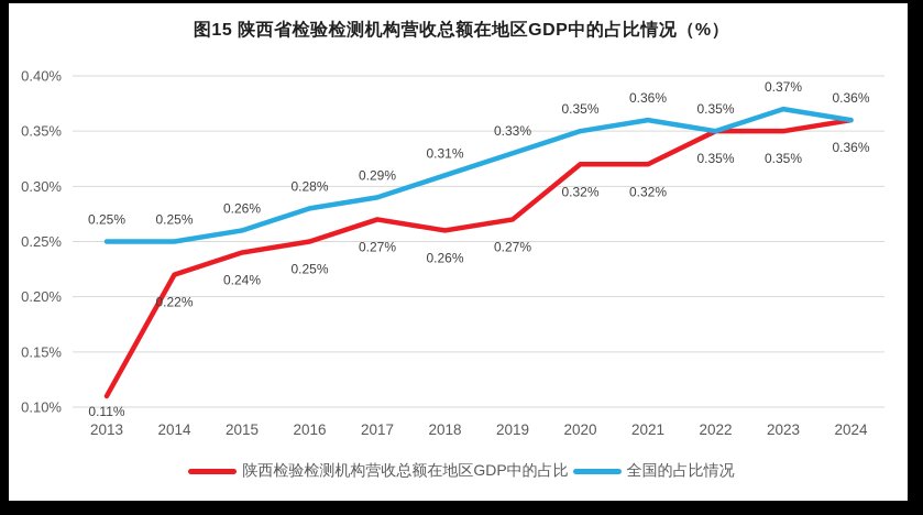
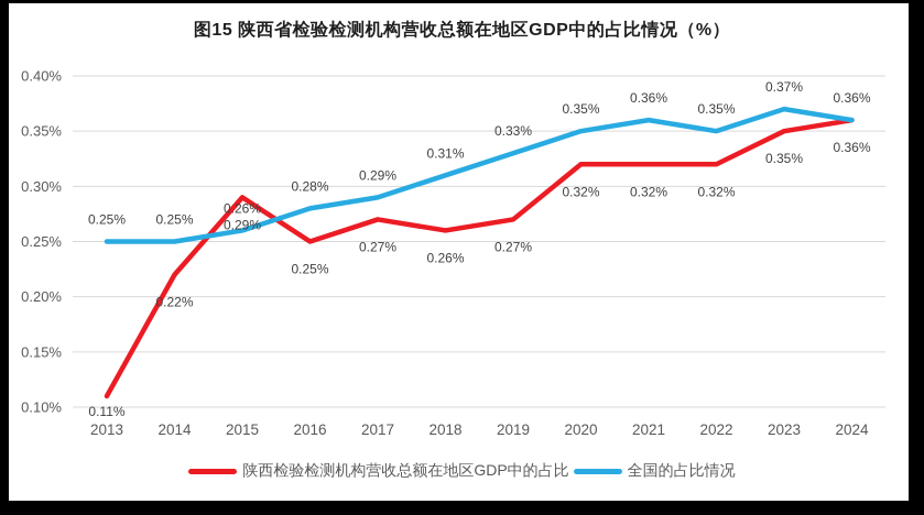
陕西检验检测机构营收总额在地区GDP中的占比/2015: 0.24% -> 0.29%
陕西检验检测机构营收总额在地区GDP中的占比/2022: 0.35% -> 0.32%
